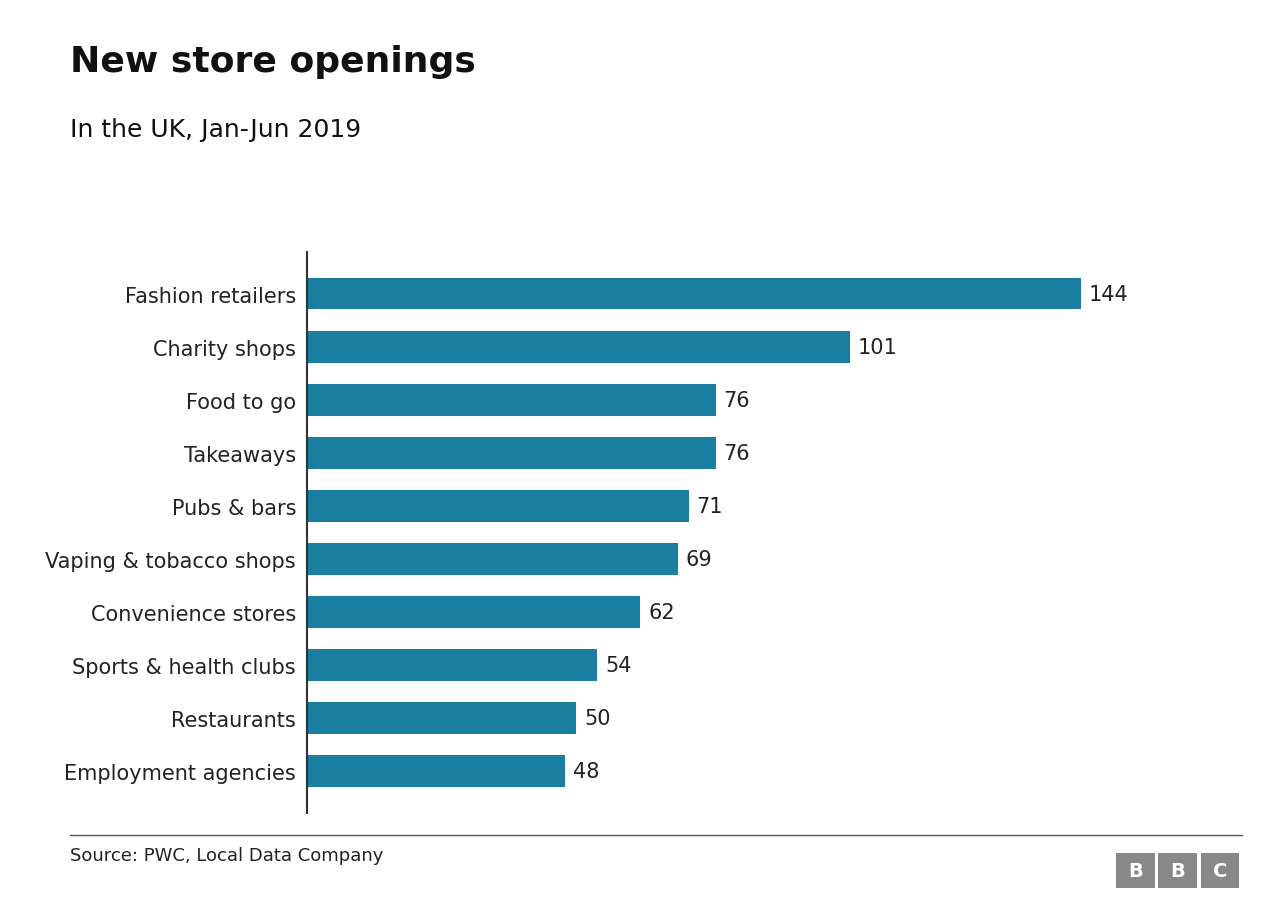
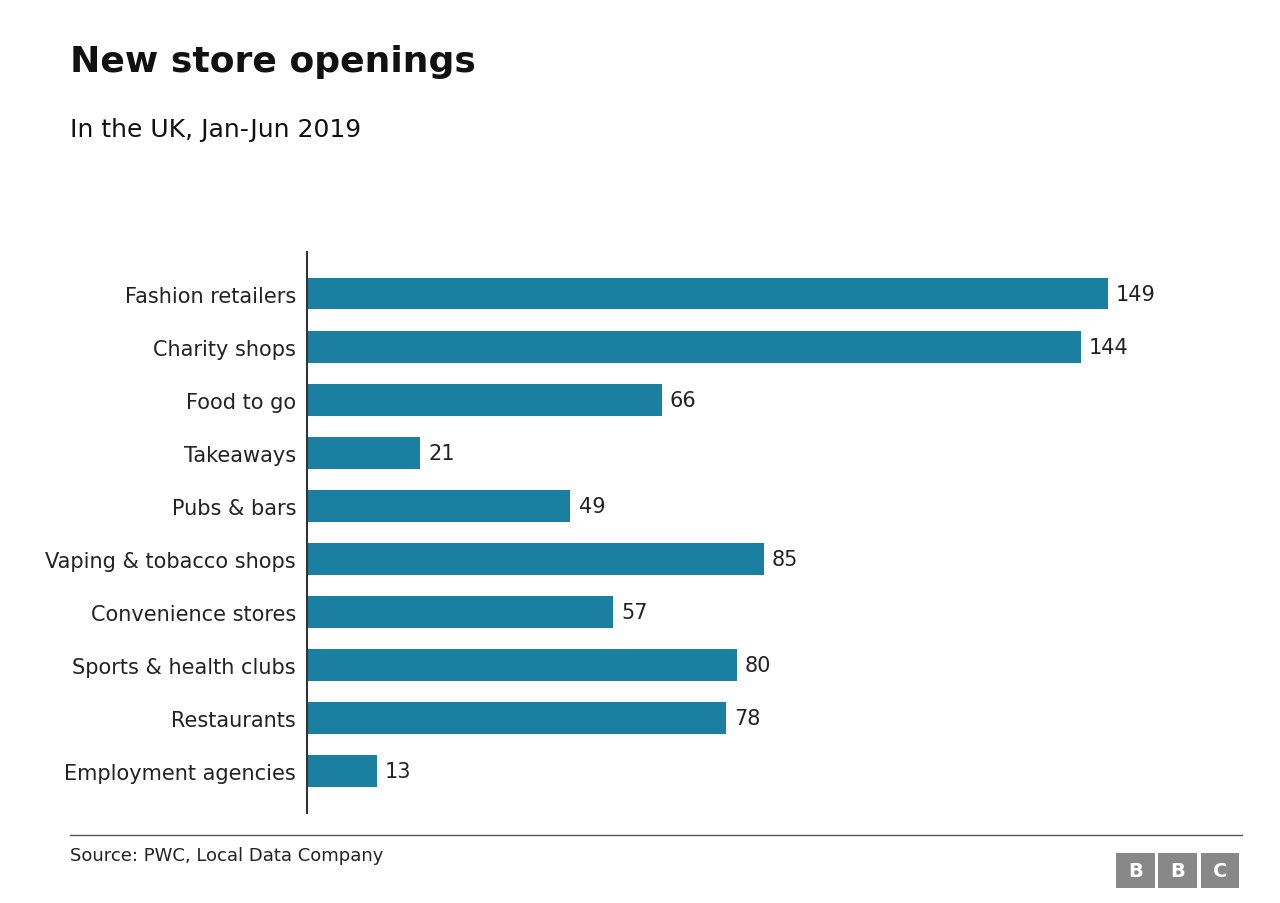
Fashion retailers: 144 -> 149
Charity shops: 101 -> 144
Food to go: 76 -> 66
Takeaways: 76 -> 21
Pubs & bars: 71 -> 49
Vaping & tobacco shops: 69 -> 85
Convenience stores: 62 -> 57
Sports & health clubs: 54 -> 80
Restaurants: 50 -> 78
Employment agencies: 48 -> 13
